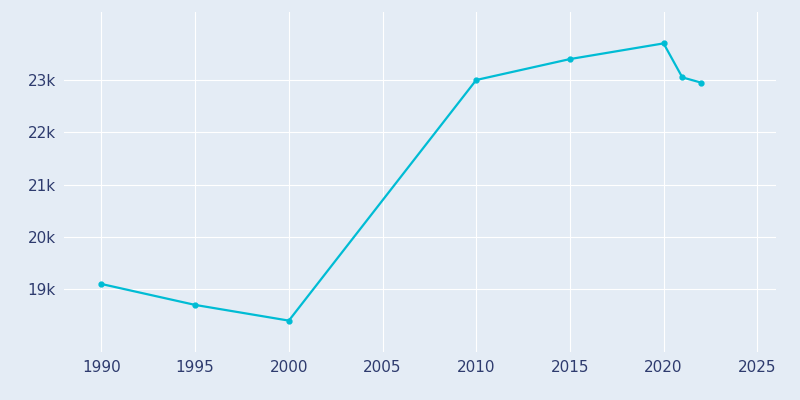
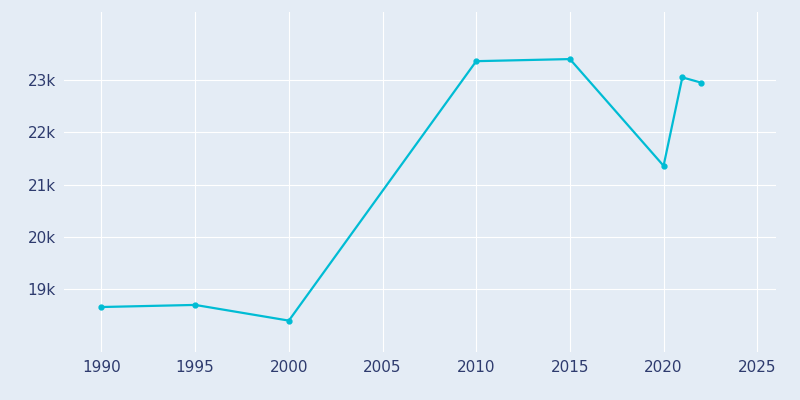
1990: 19.10k -> 18.66k
2010: 23.00k -> 23.36k
2020: 23.70k -> 21.36k
